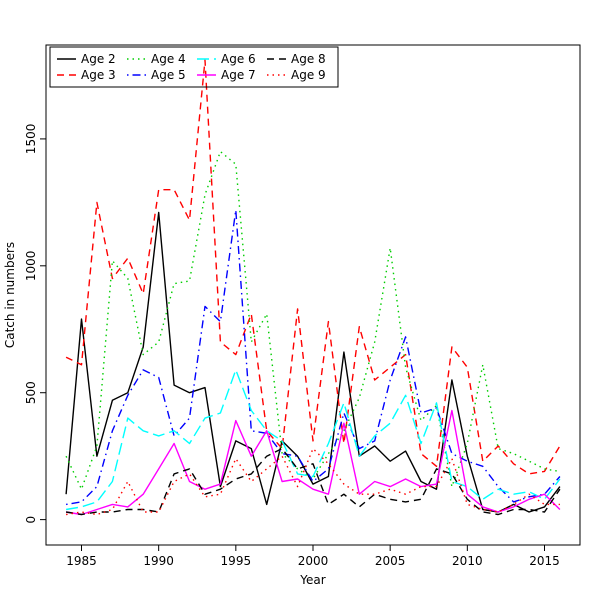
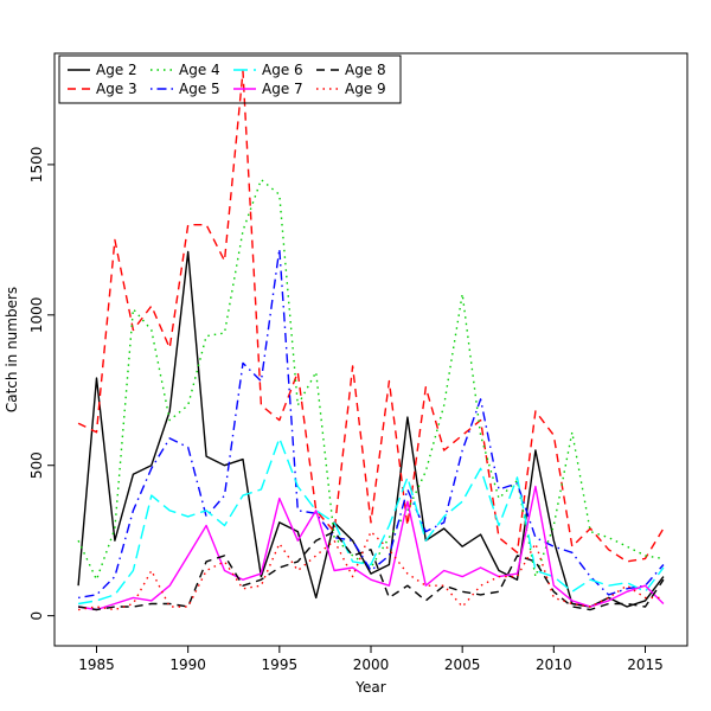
Age 9/2005: 120 -> 30
